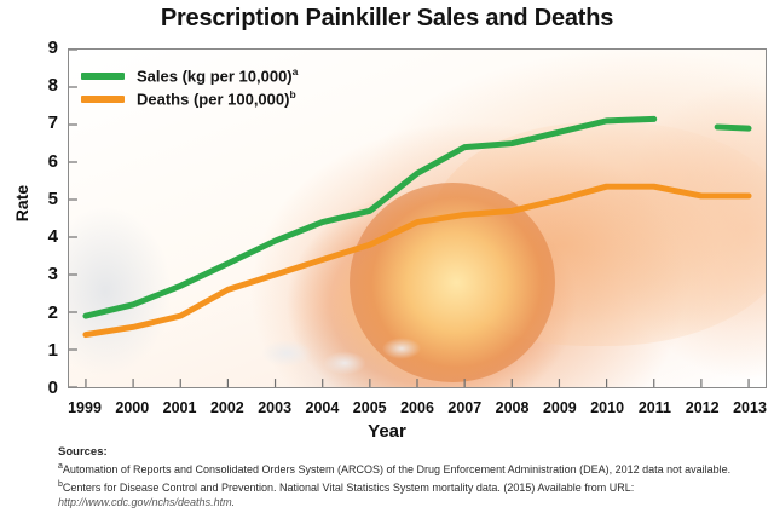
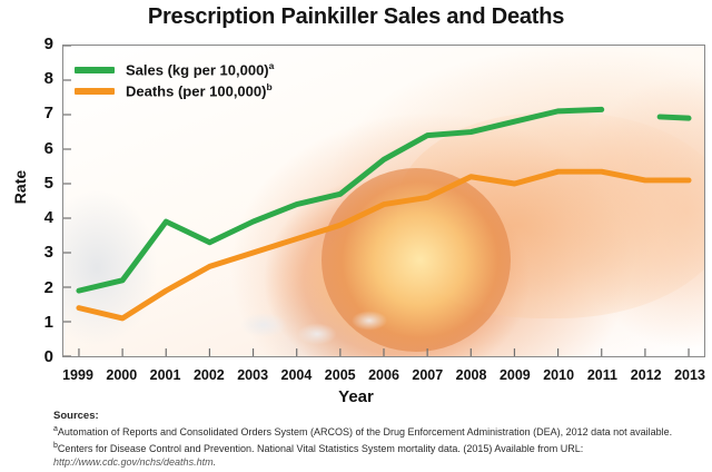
Deaths (per 100,000)/2000: 1.6 -> 1.1
Sales (kg per 10,000)/2001: 2.7 -> 3.9
Deaths (per 100,000)/2008: 4.7 -> 5.2
